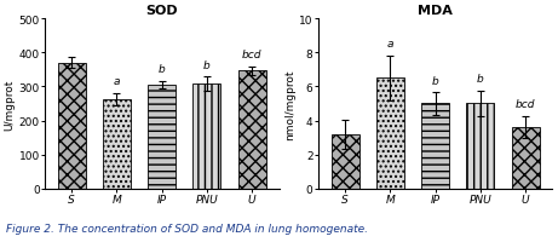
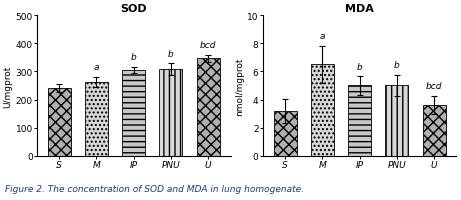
SOD/S: 370 -> 240
